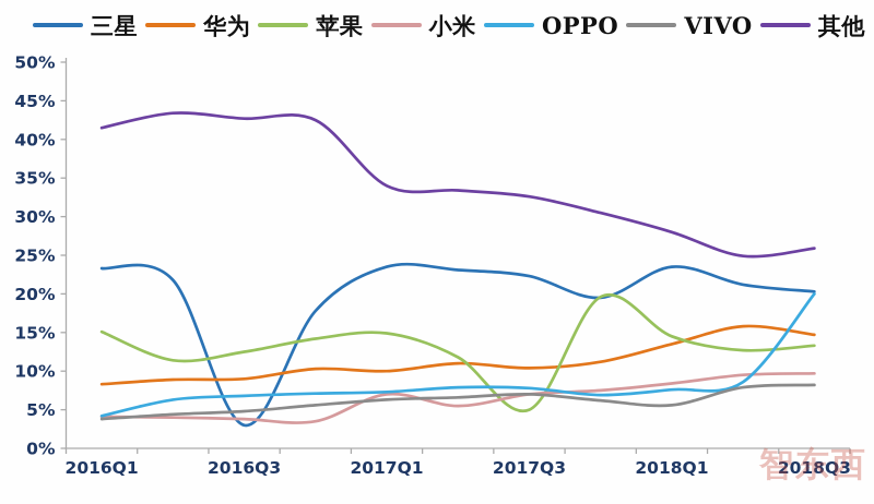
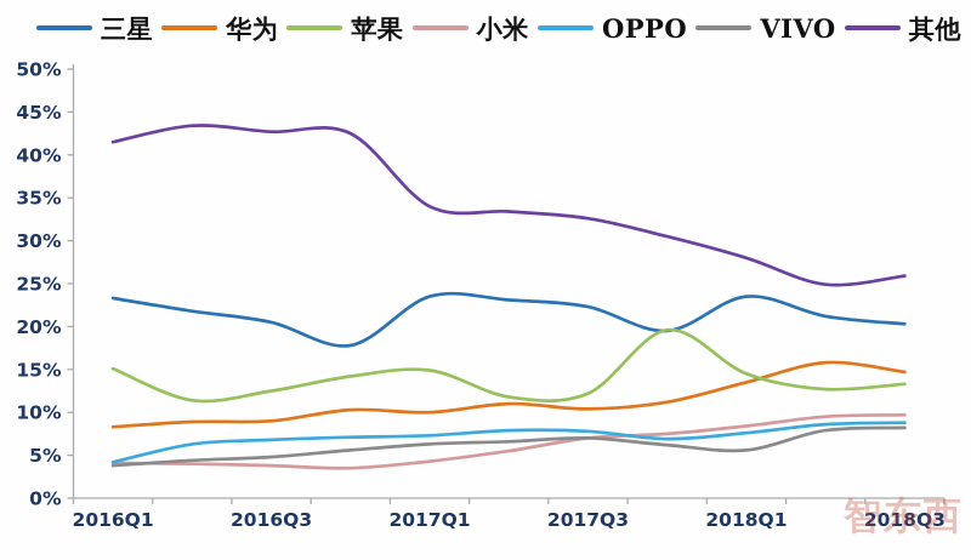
三星/2016Q3: 3% -> 20%
小米/2017Q1: 7% -> 4%
苹果/2017Q3: 5% -> 12%
OPPO/2018Q3: 20% -> 9%
